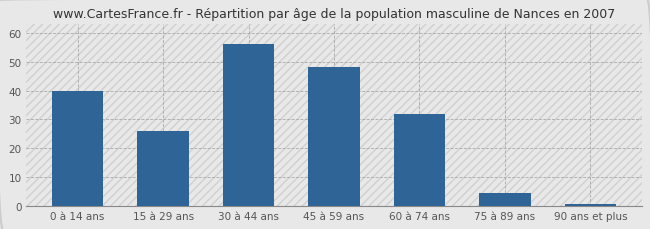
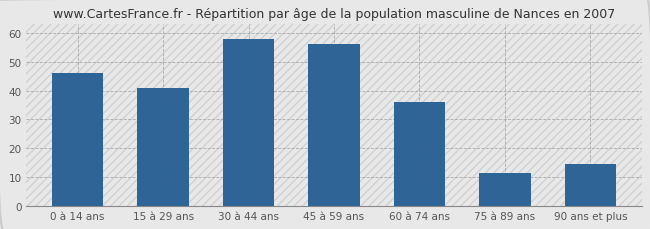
0 à 14 ans: 40.0 -> 46.0
15 à 29 ans: 26.0 -> 41.0
30 à 44 ans: 56.0 -> 58.0
45 à 59 ans: 48.0 -> 56.0
60 à 74 ans: 32.0 -> 36.0
75 à 89 ans: 4.5 -> 11.5
90 ans et plus: 0.5 -> 14.5
